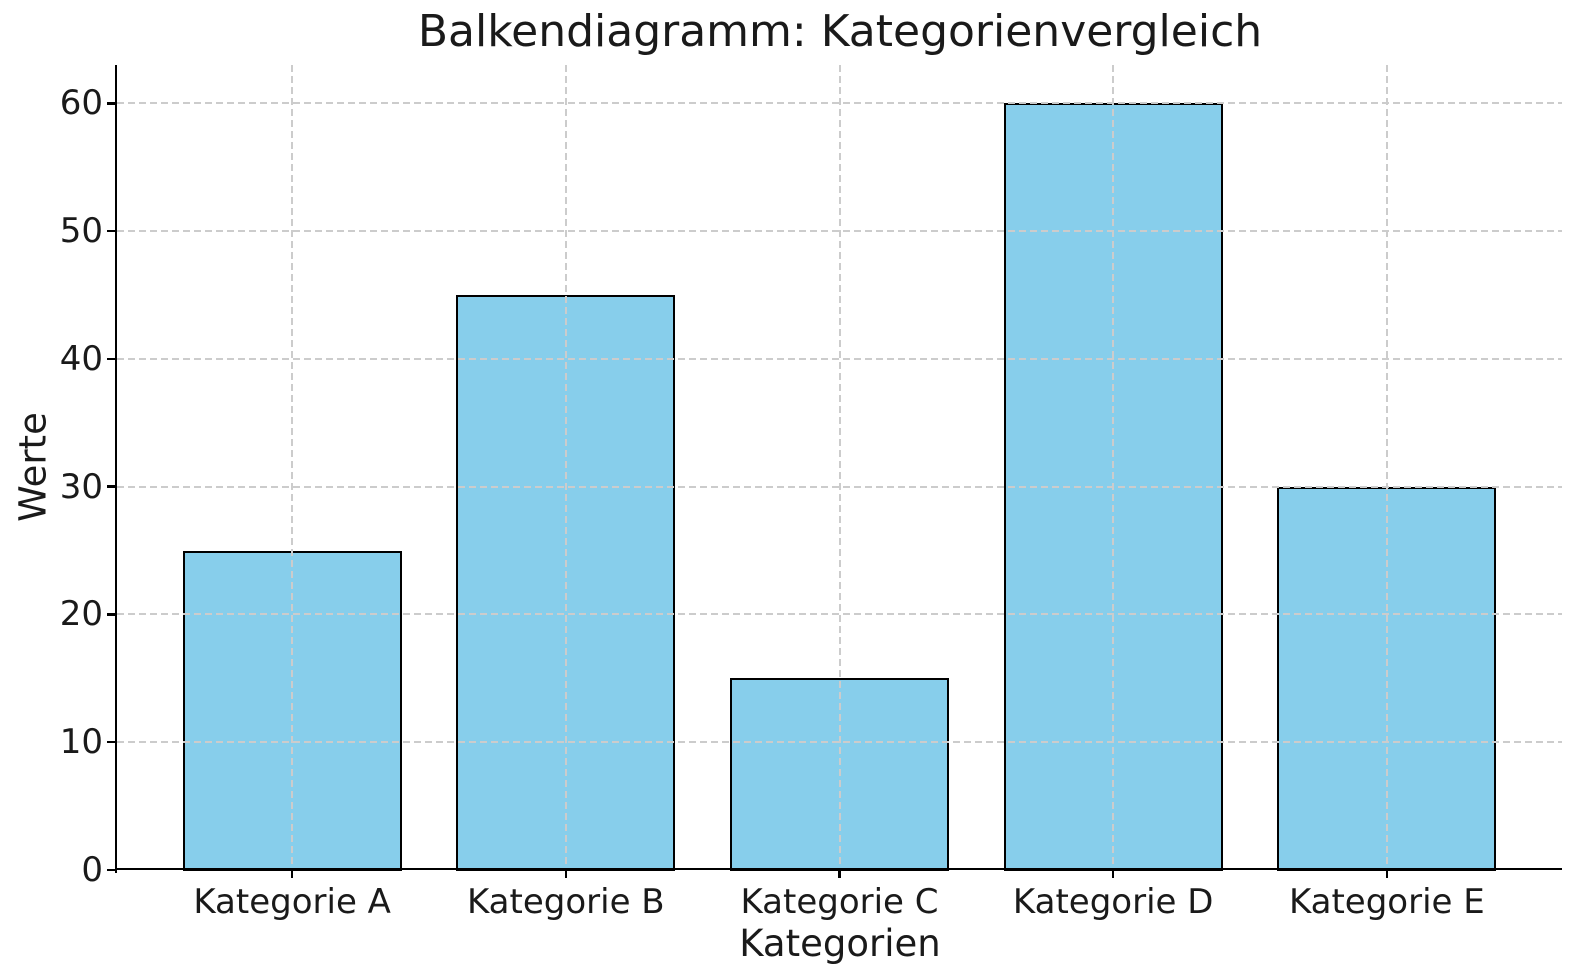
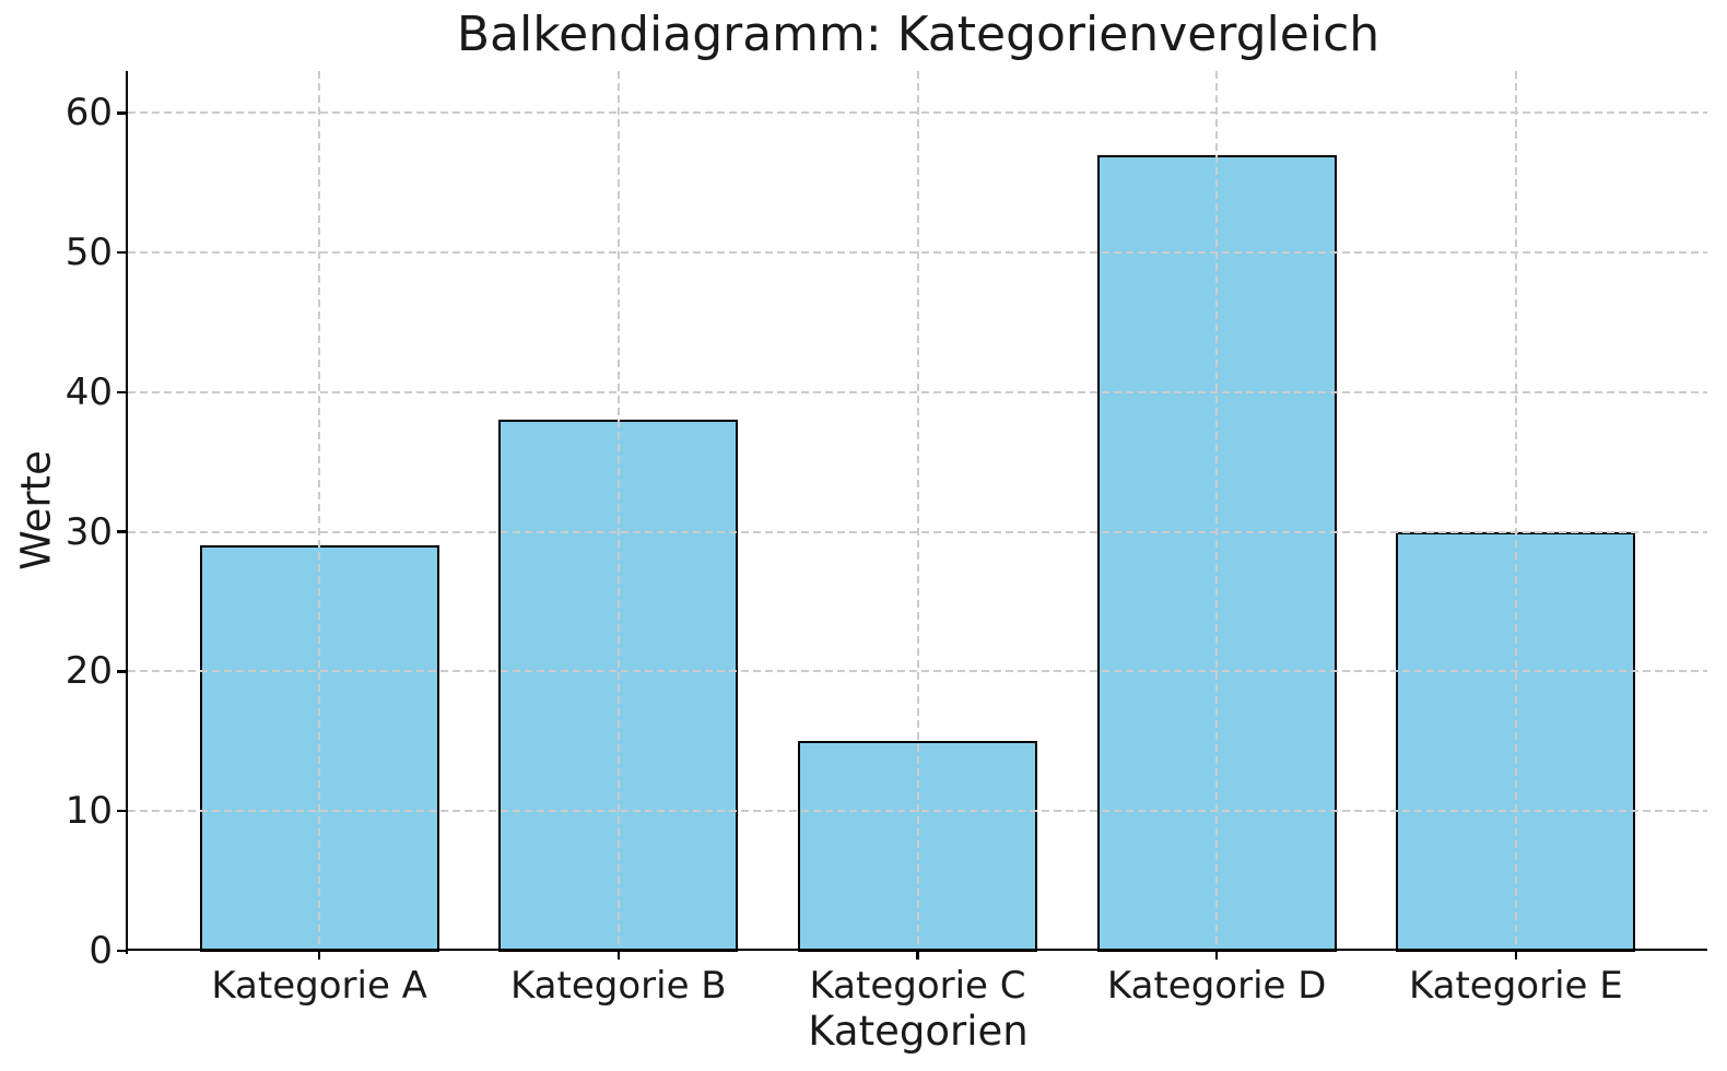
Kategorie A: 25 -> 29
Kategorie B: 45 -> 38
Kategorie D: 60 -> 57
